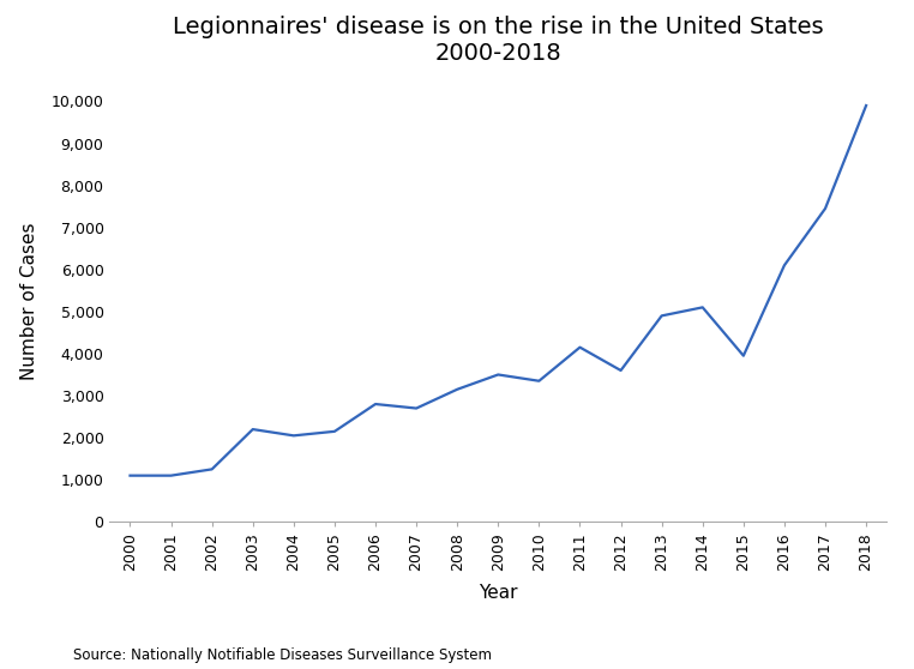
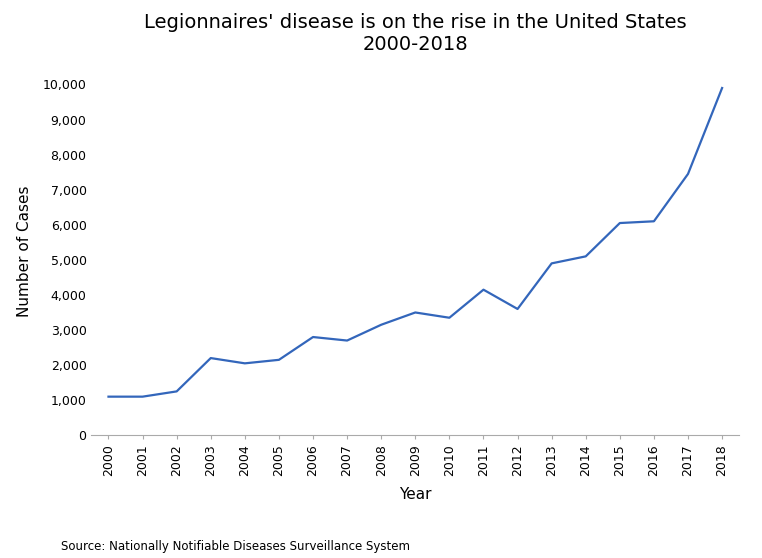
2015: 3,950 -> 6,050
